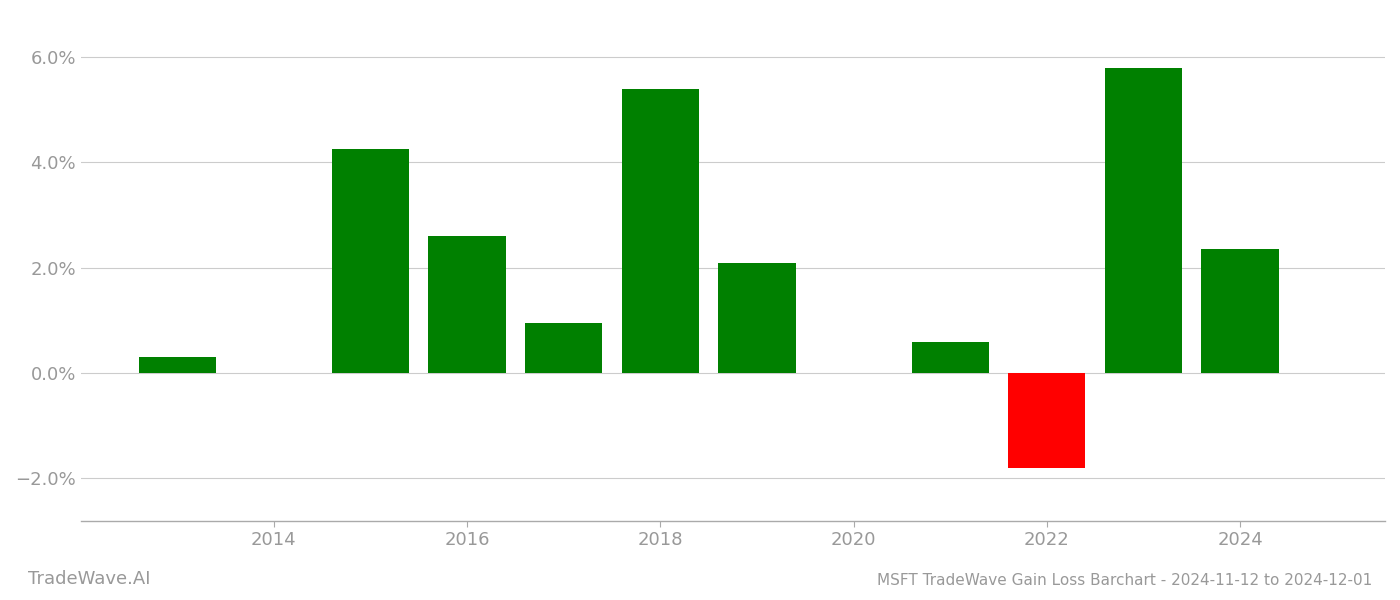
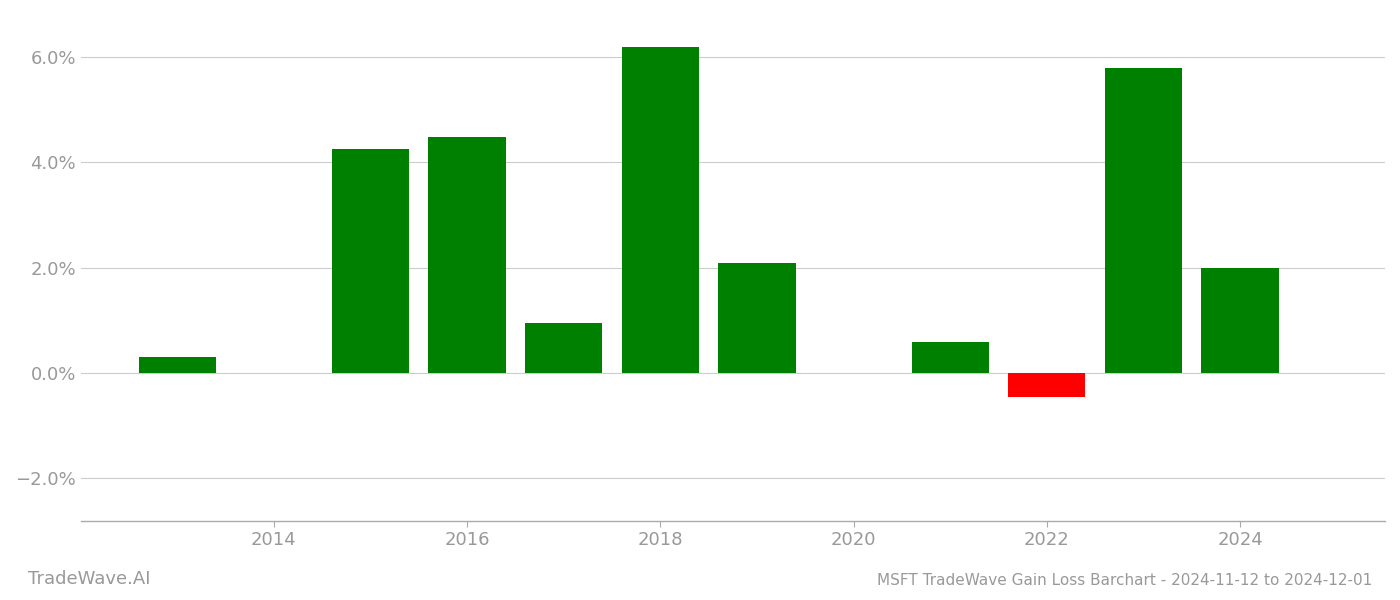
2016: 2.60% -> 4.48%
2018: 5.40% -> 6.20%
2022: -1.80% -> -0.46%
2024: 2.35% -> 2.00%
